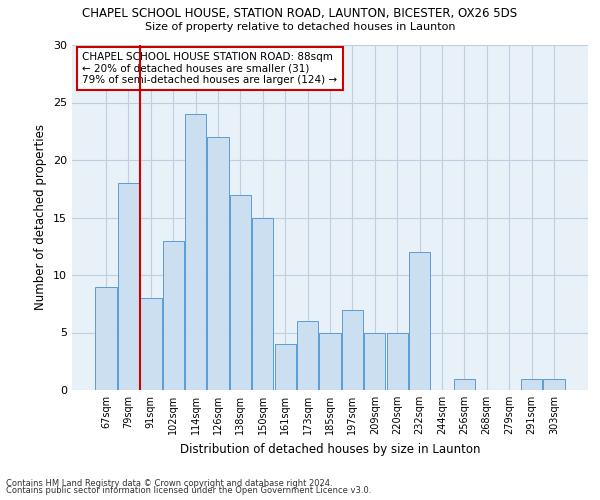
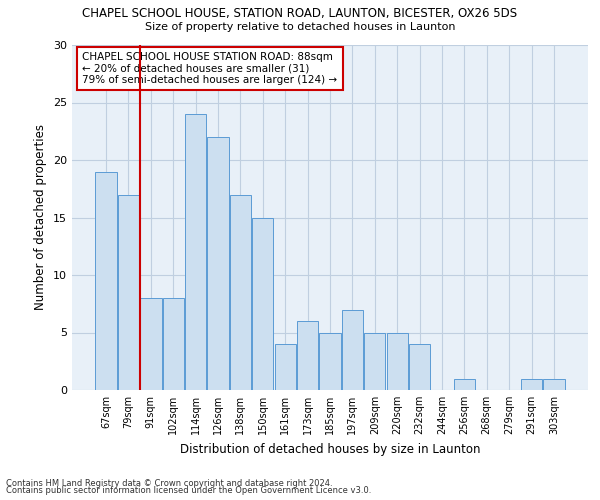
67sqm: 9 -> 19
79sqm: 18 -> 17
102sqm: 13 -> 8
232sqm: 12 -> 4
